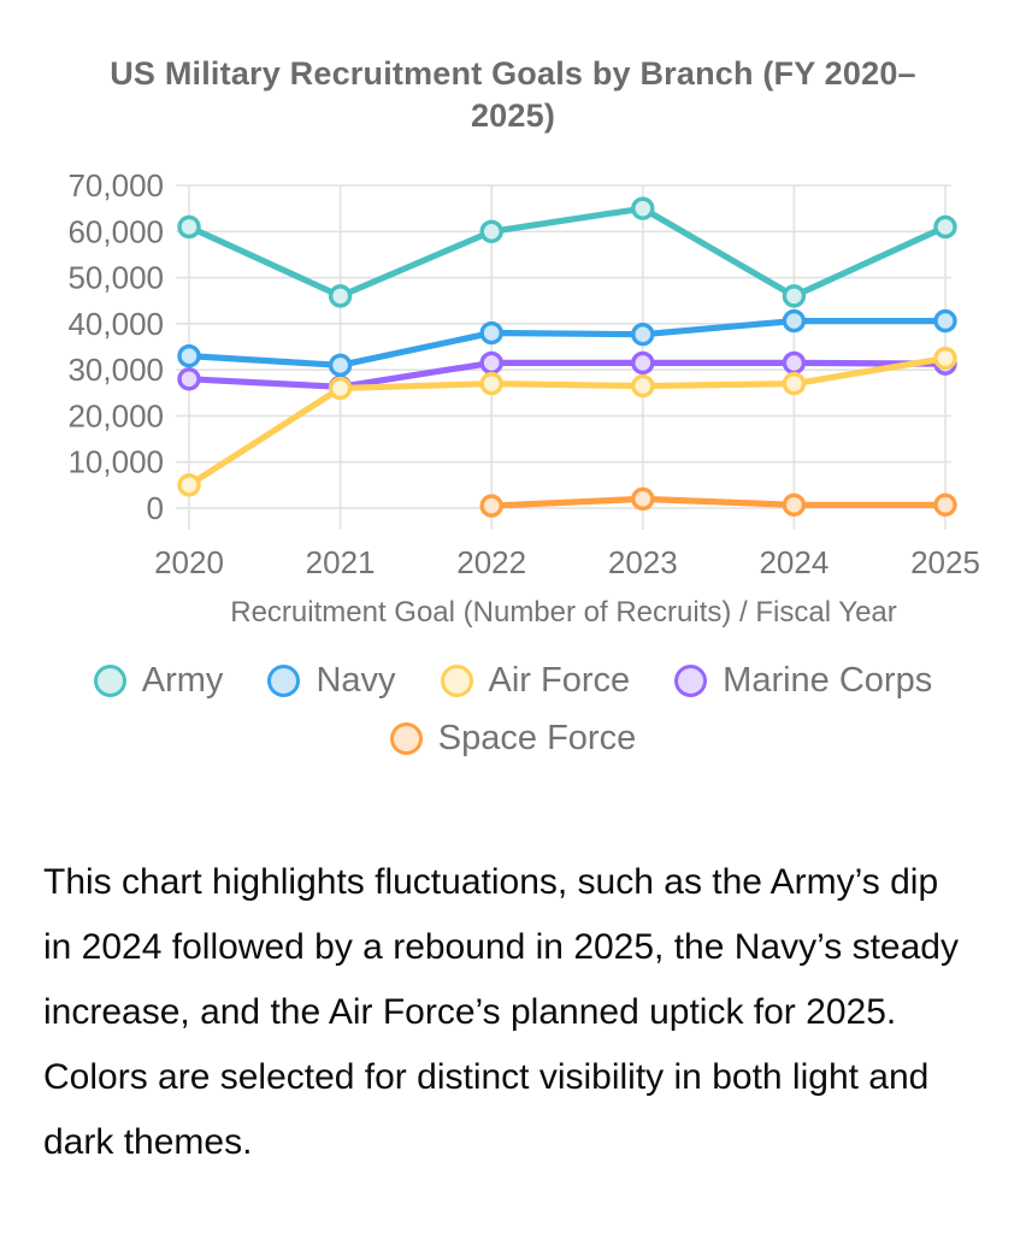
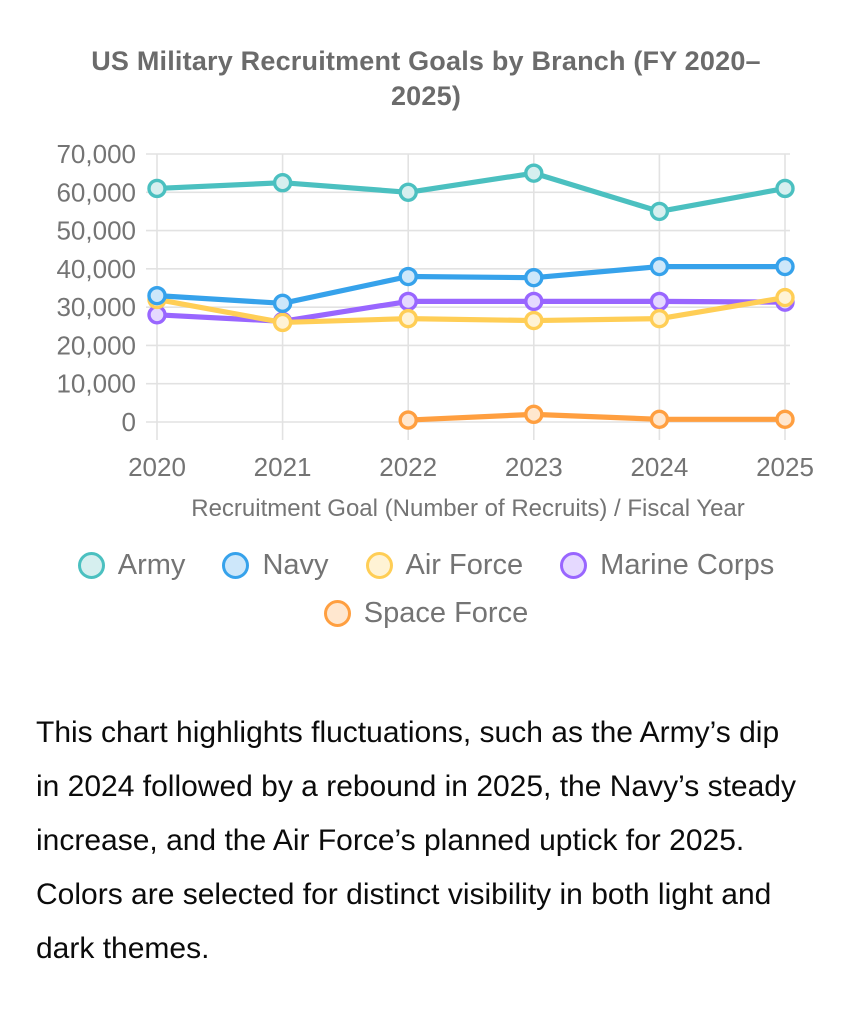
Air Force/2020: 5000 -> 32000
Army/2021: 46000 -> 62000
Army/2024: 46000 -> 55000
